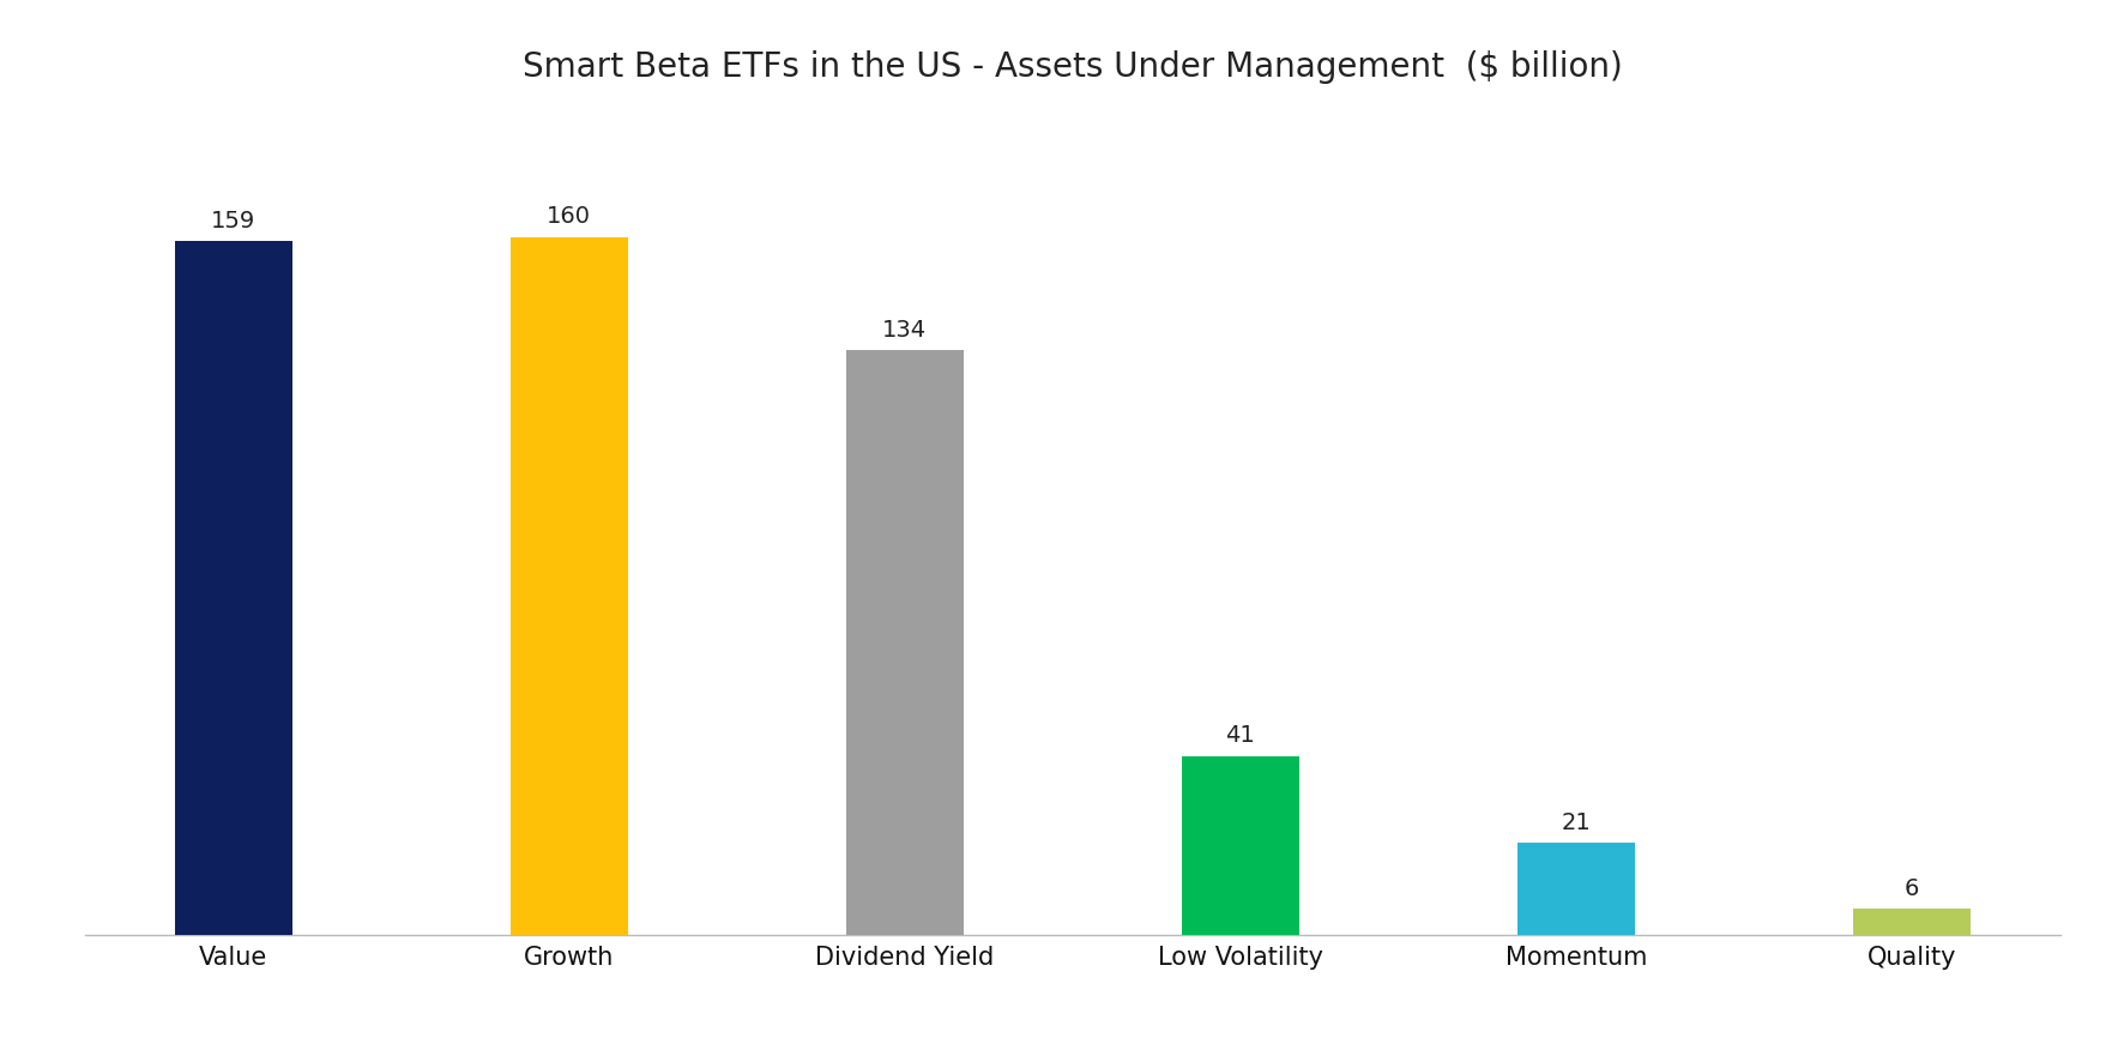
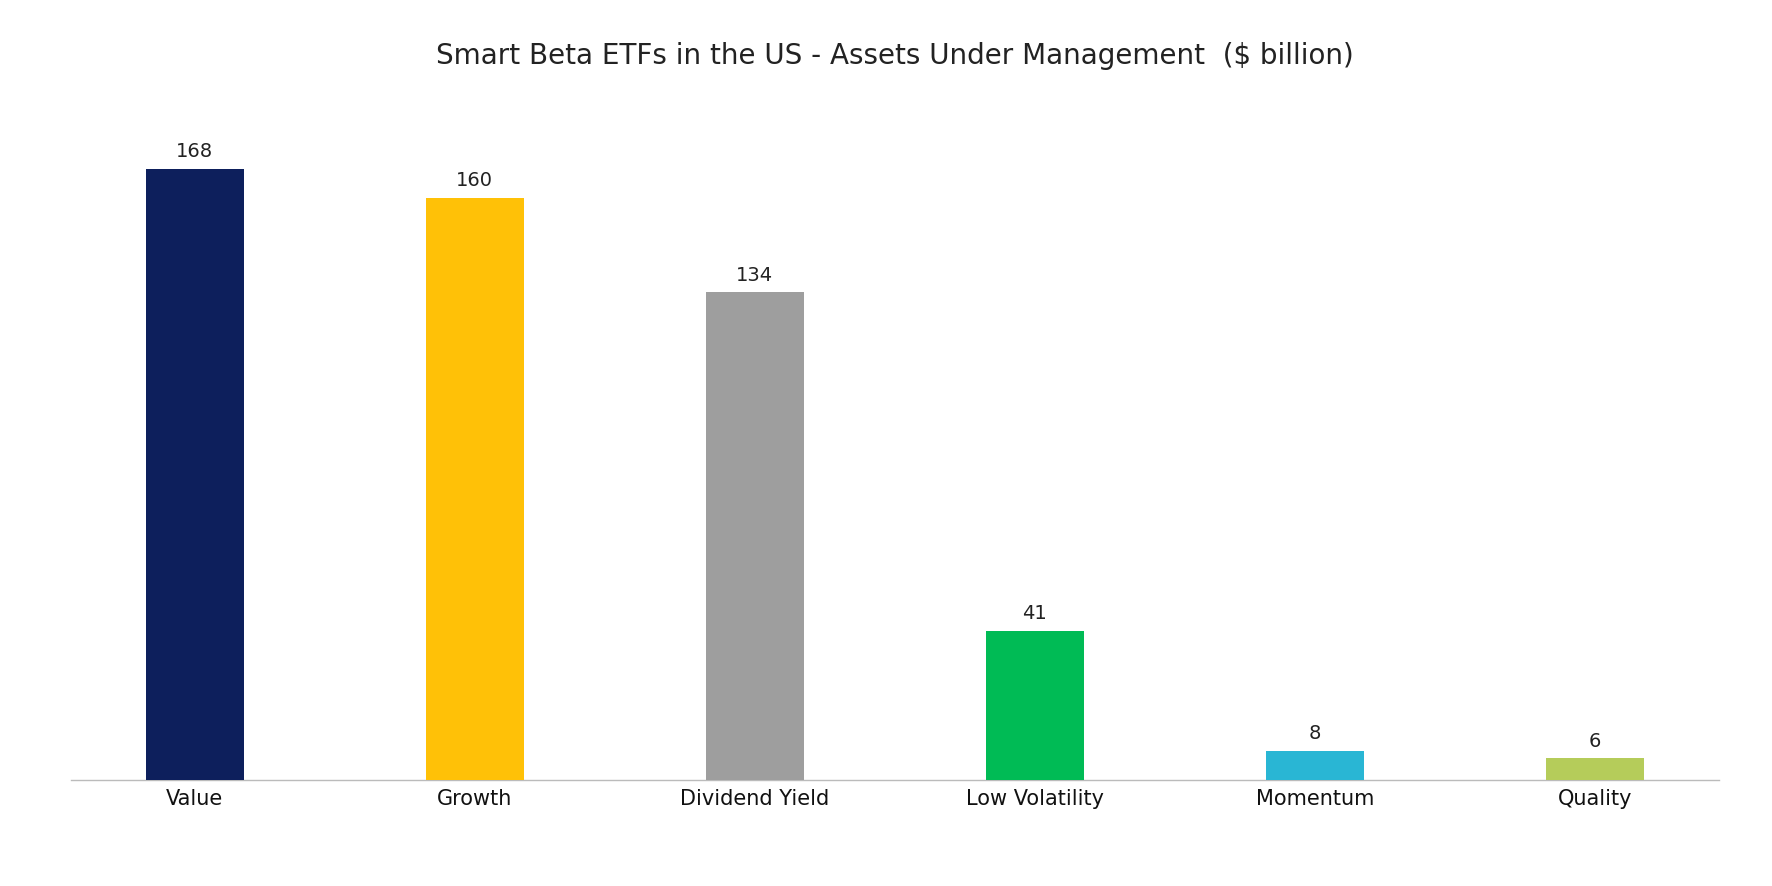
Value: 159 -> 168
Momentum: 21 -> 8
